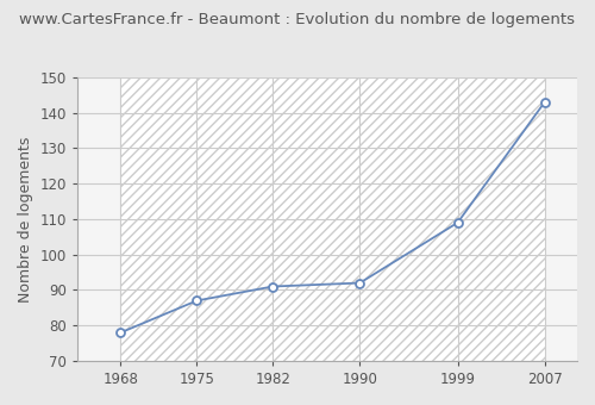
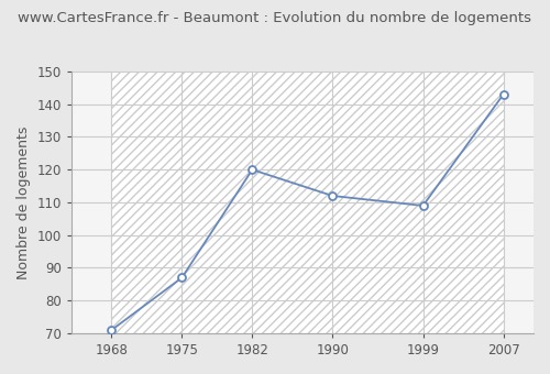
1968: 78 -> 71
1982: 91 -> 120
1990: 92 -> 112
